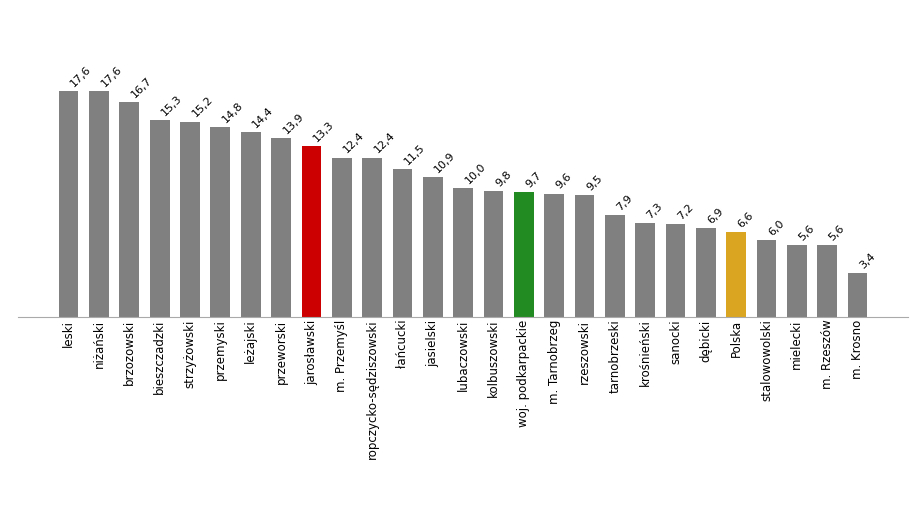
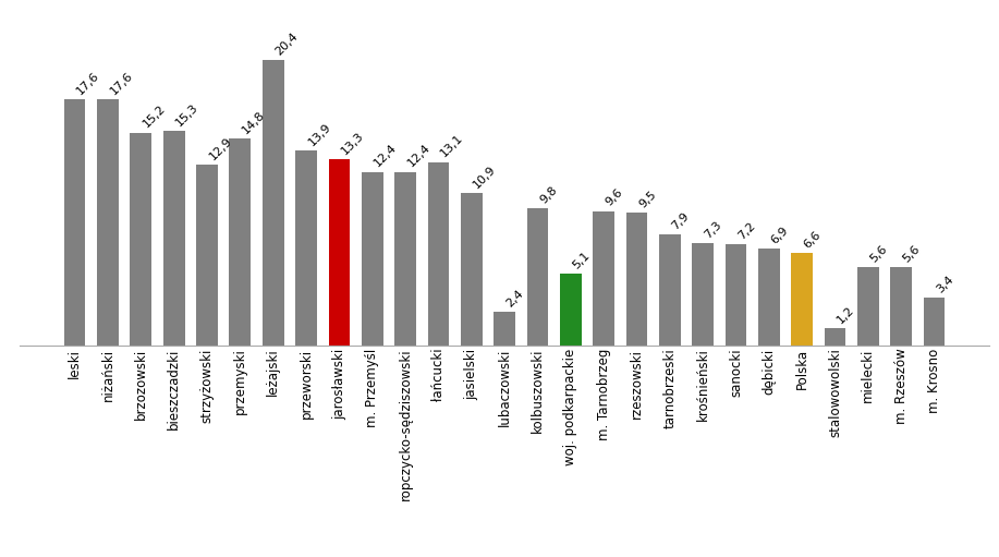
brzozowski: 16,7 -> 15,2
strzyżowski: 15,2 -> 12,9
leżajski: 14,4 -> 20,4
łańcucki: 11,5 -> 13,1
lubaczowski: 10,0 -> 2,4
woj. podkarpackie: 9,7 -> 5,1
stalowowolski: 6,0 -> 1,2
